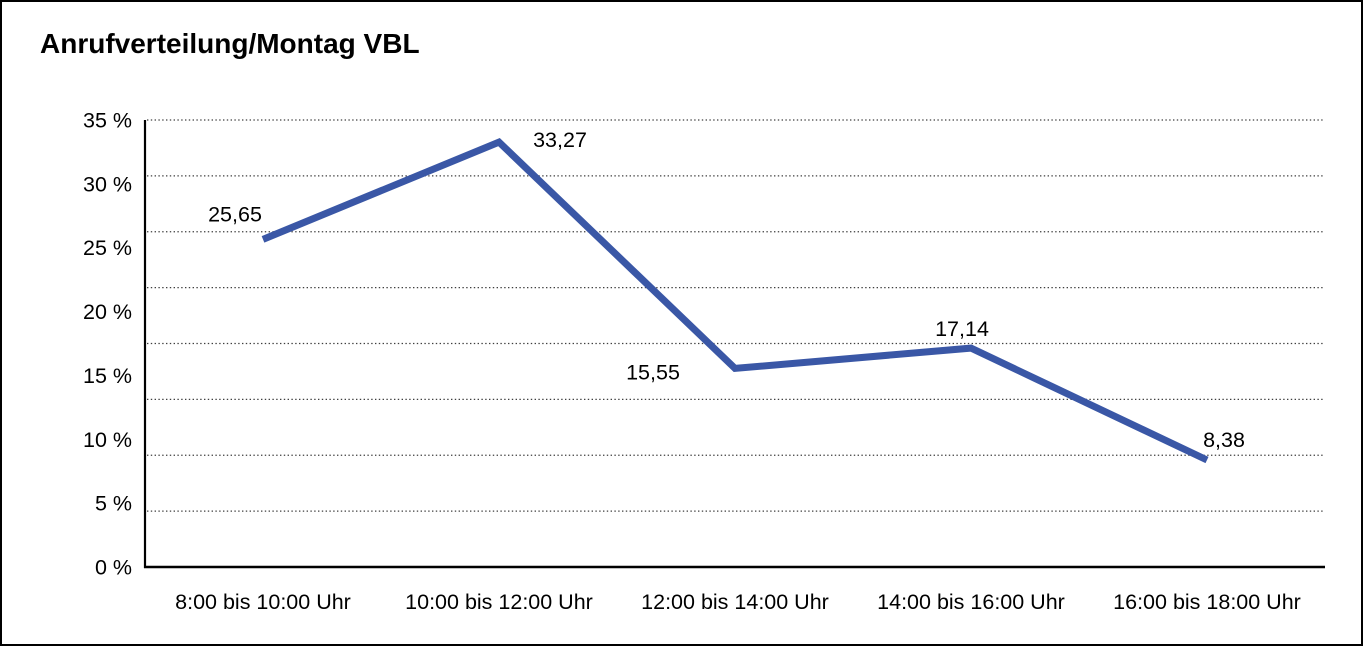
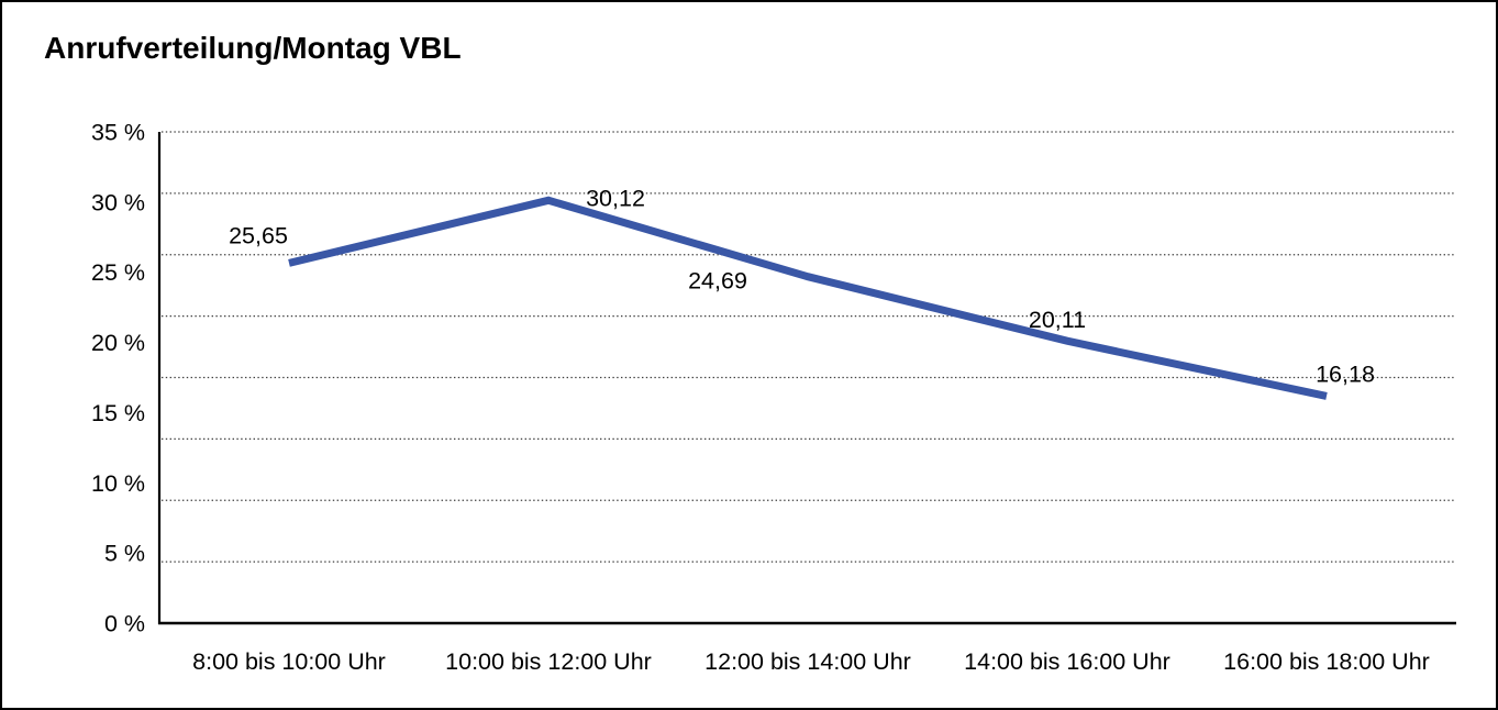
10:00 bis 12:00 Uhr: 33,27 -> 30,12
12:00 bis 14:00 Uhr: 15,55 -> 24,69
14:00 bis 16:00 Uhr: 17,14 -> 20,11
16:00 bis 18:00 Uhr: 8,38 -> 16,18
